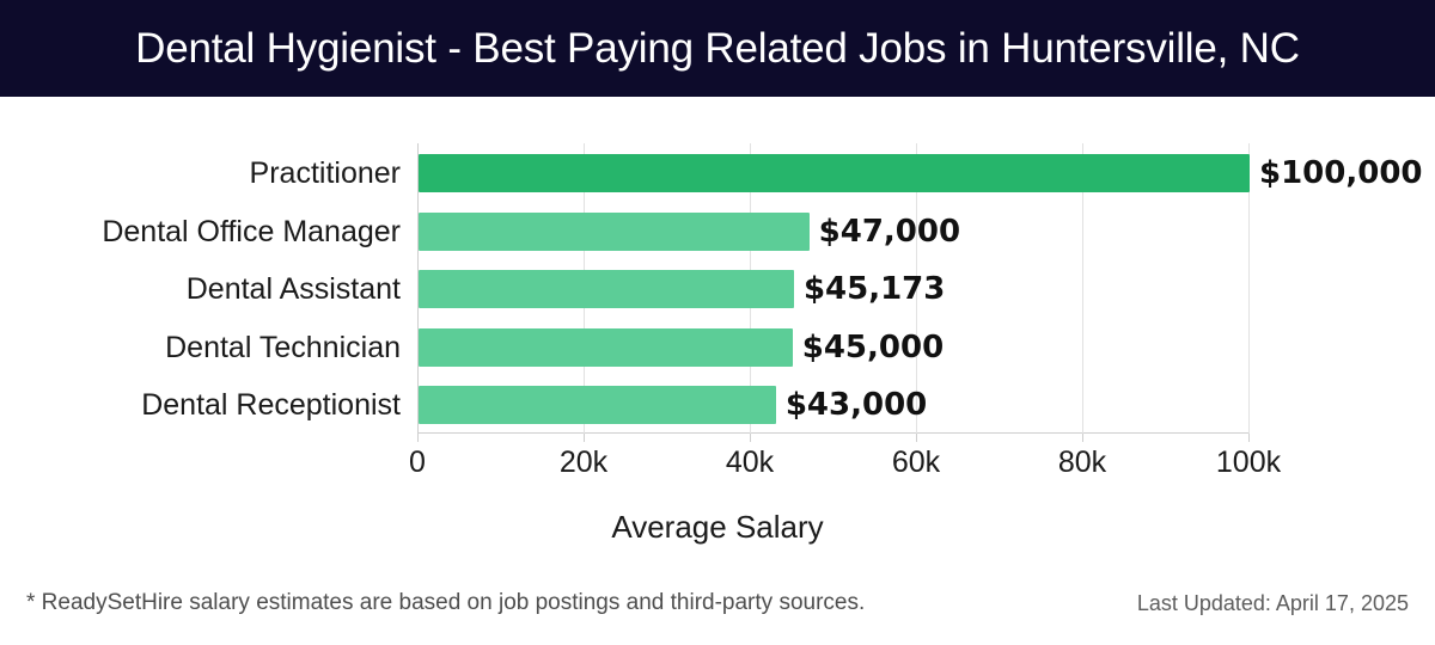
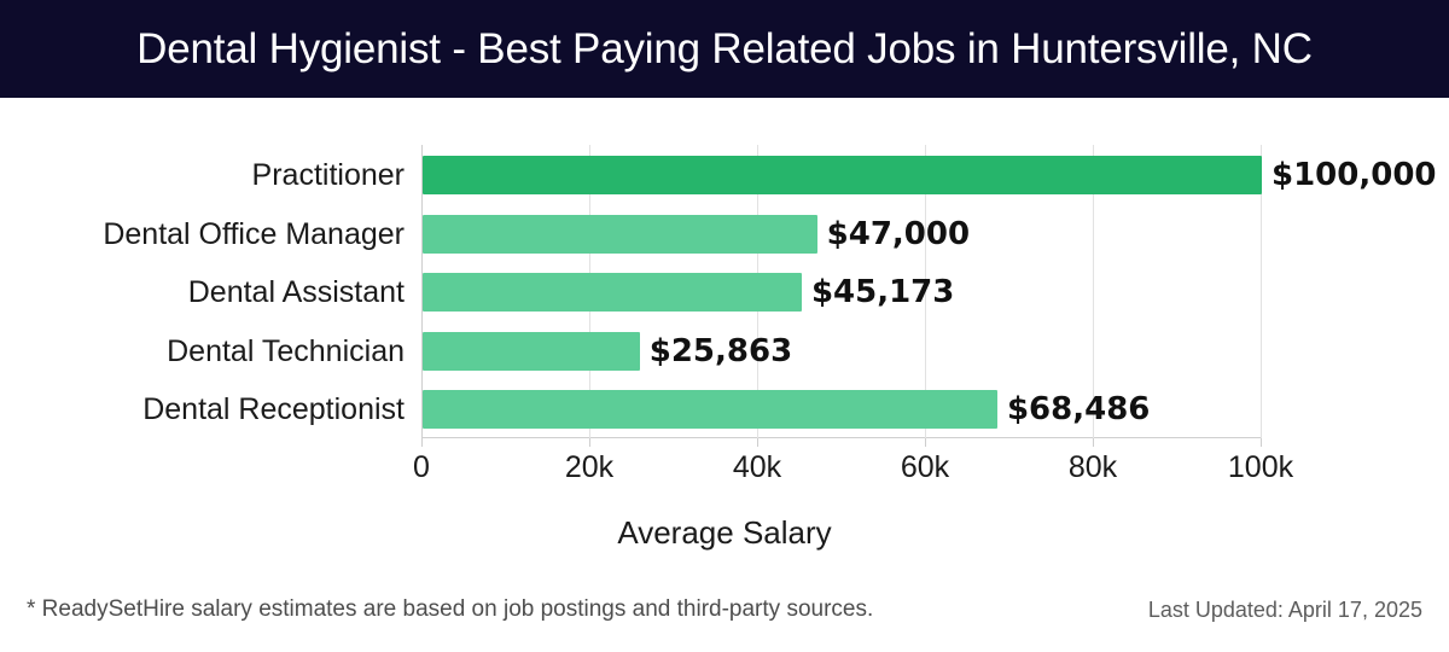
Dental Technician: $45,000 -> $25,863
Dental Receptionist: $43,000 -> $68,486
